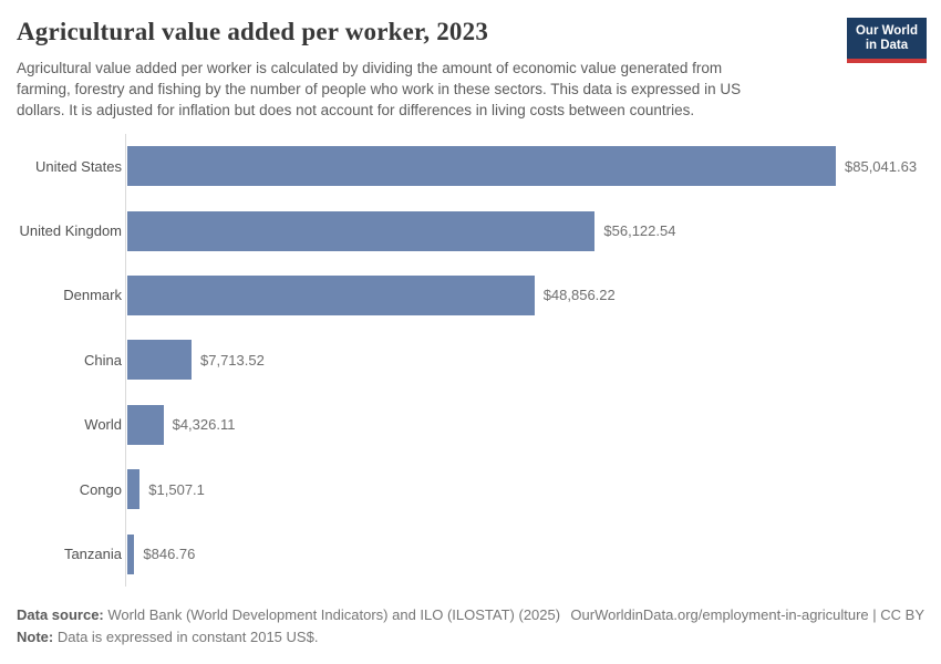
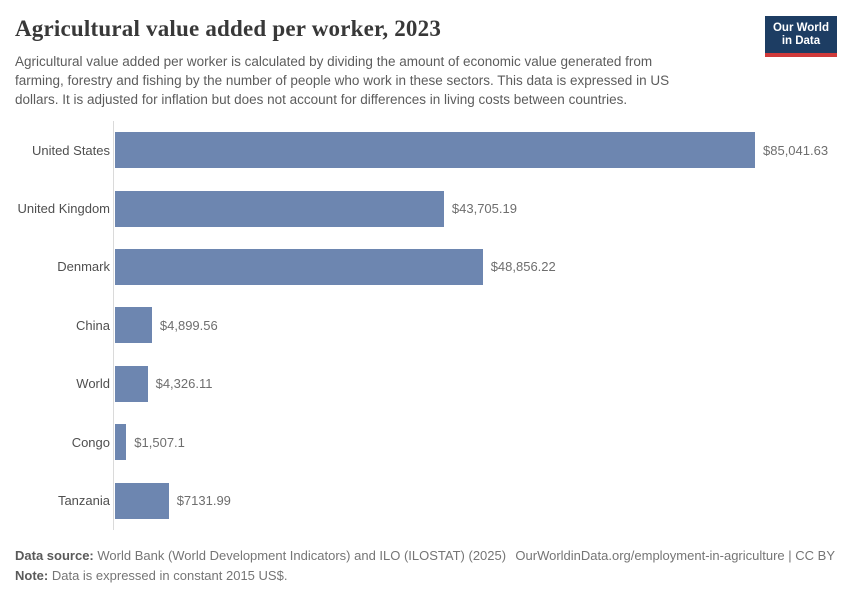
United Kingdom: $56,122.54 -> $43,705.19
China: $7,713.52 -> $4,899.56
Tanzania: $846.76 -> $7131.99
